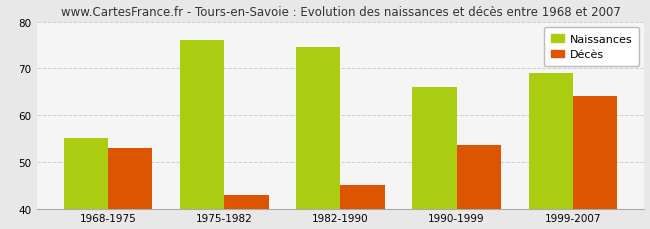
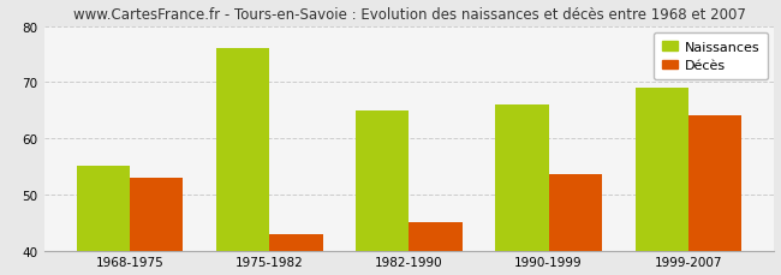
Naissances/1982-1990: 74.5 -> 65.0
